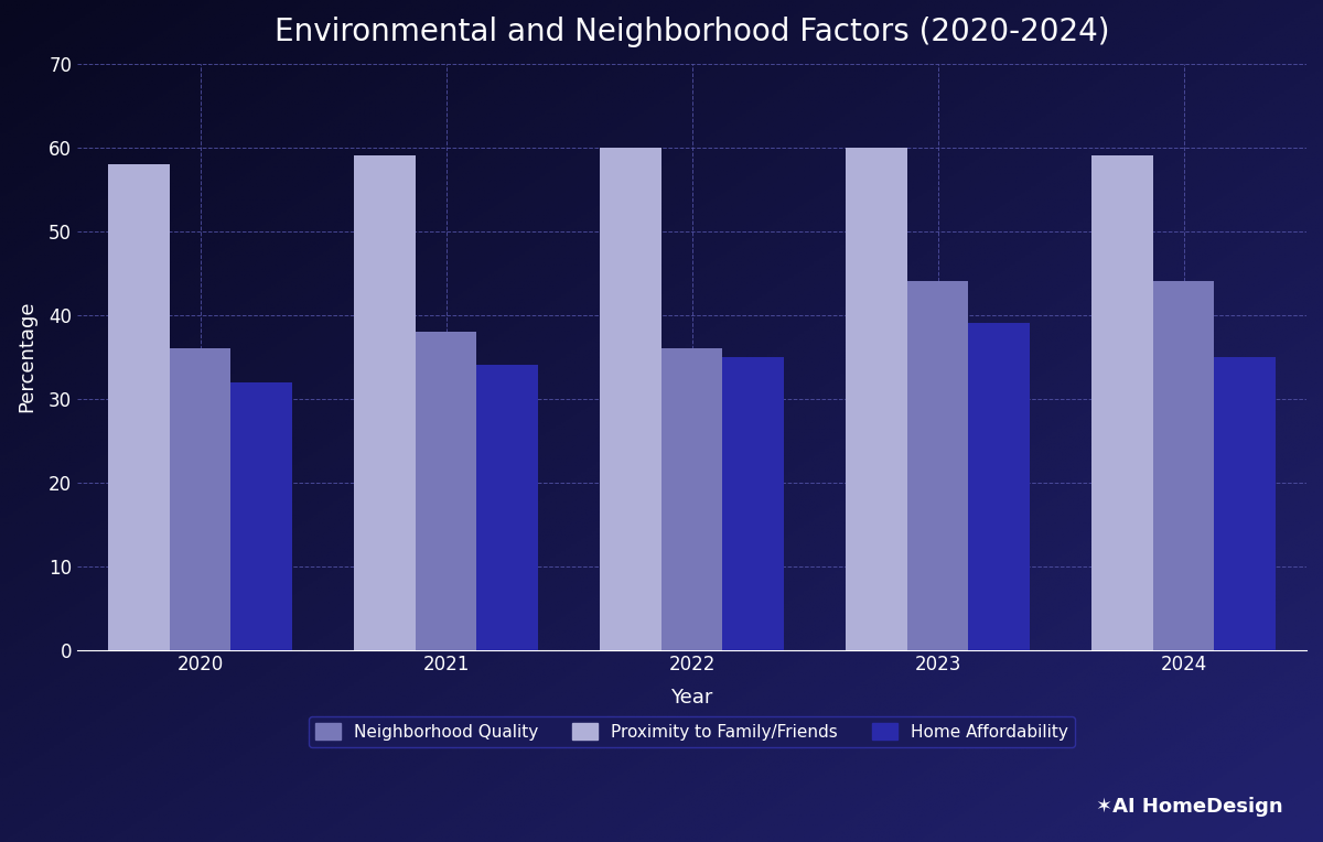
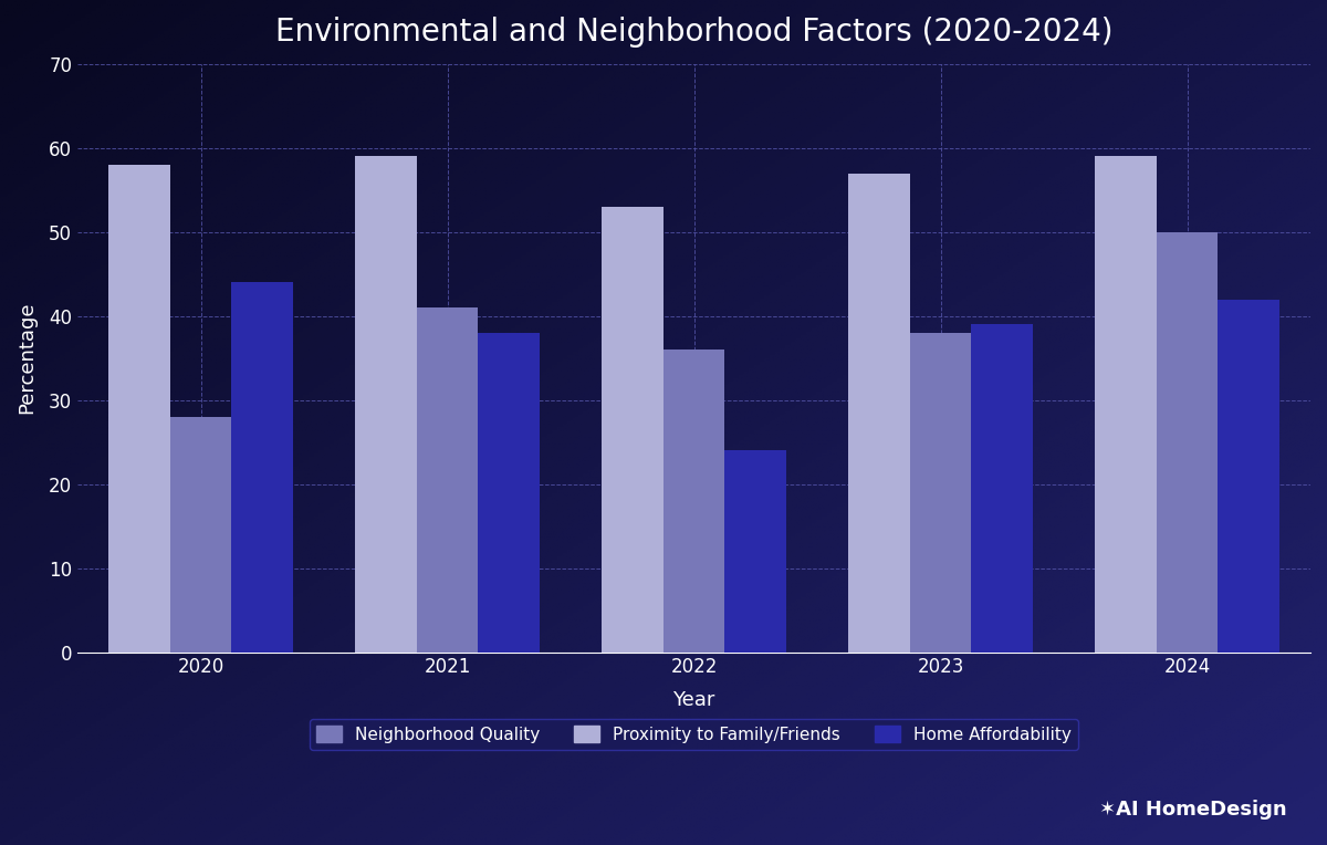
Neighborhood Quality/2020: 36 -> 28
Home Affordability/2020: 32 -> 44
Neighborhood Quality/2021: 38 -> 41
Home Affordability/2021: 34 -> 38
Proximity to Family/Friends/2022: 60 -> 53
Home Affordability/2022: 35 -> 24
Proximity to Family/Friends/2023: 60 -> 57
Neighborhood Quality/2023: 44 -> 38
Neighborhood Quality/2024: 44 -> 50
Home Affordability/2024: 35 -> 42
